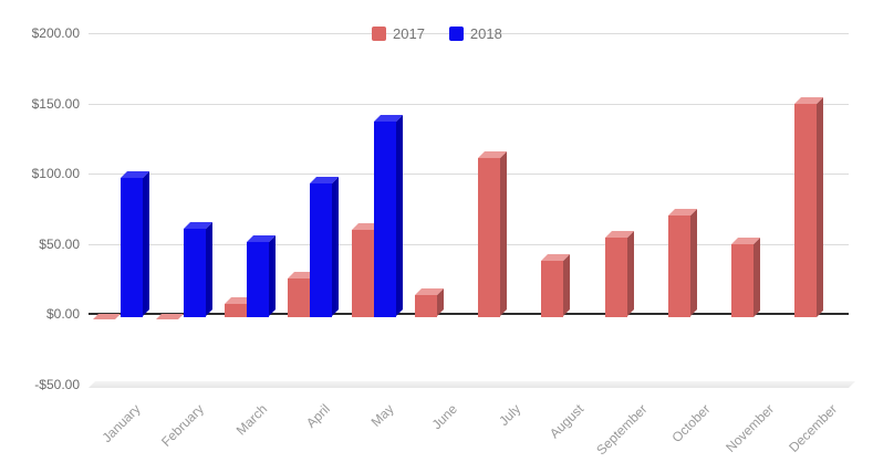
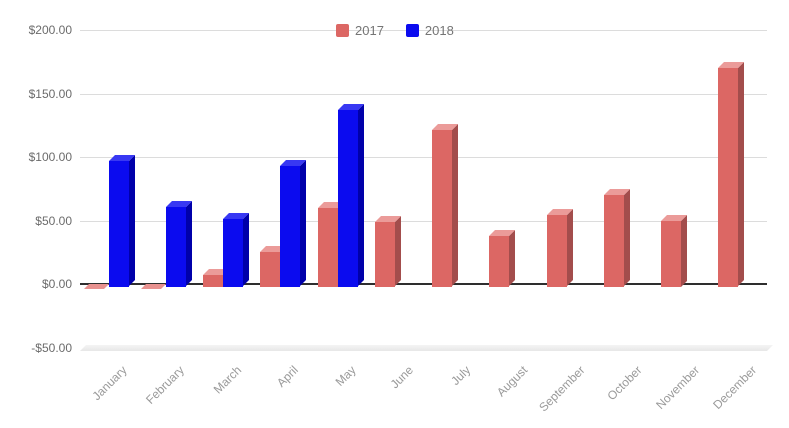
2017/June: $13 -> $49
2017/July: $111 -> $121
2017/December: $150 -> $170
